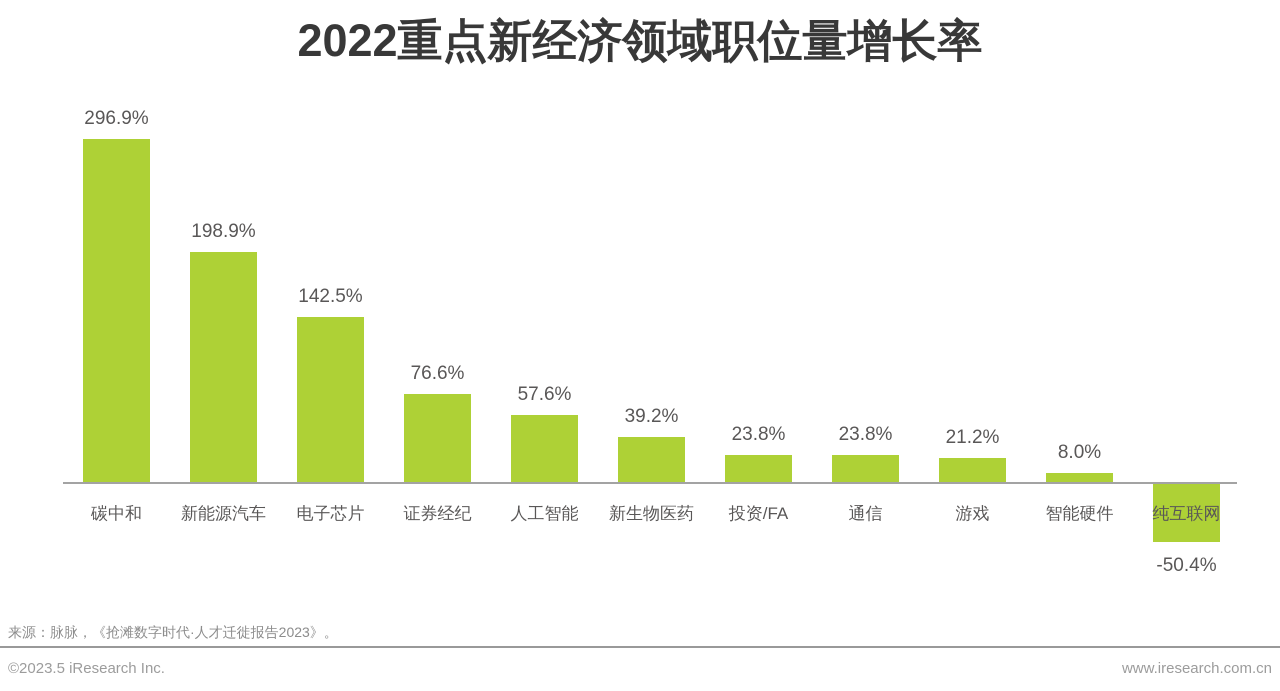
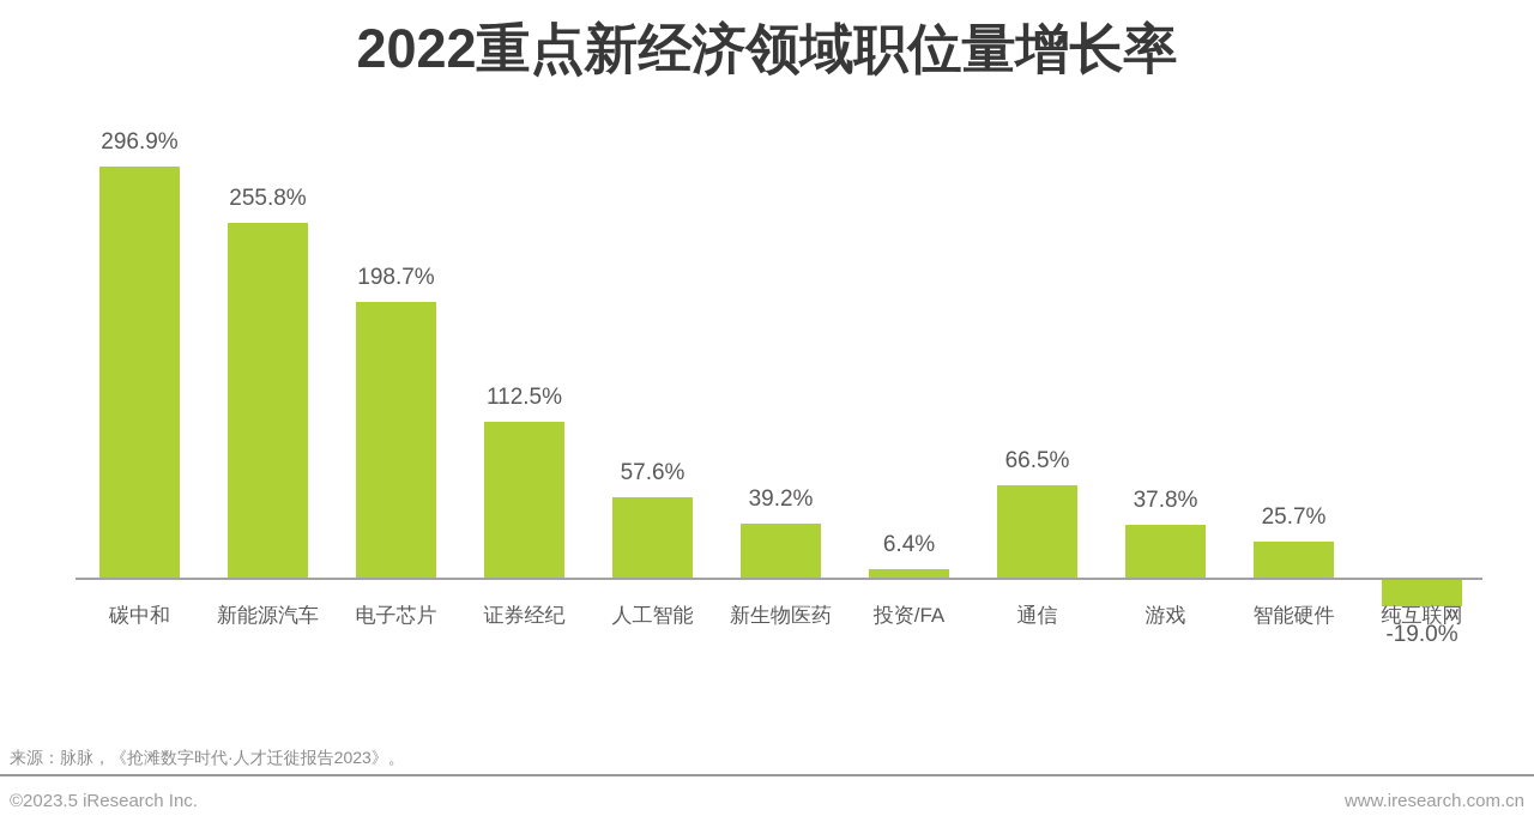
新能源汽车: 198.9% -> 255.8%
电子芯片: 142.5% -> 198.7%
证券经纪: 76.6% -> 112.5%
投资/FA: 23.8% -> 6.4%
通信: 23.8% -> 66.5%
游戏: 21.2% -> 37.8%
智能硬件: 8.0% -> 25.7%
纯互联网: -50.4% -> -19.0%
